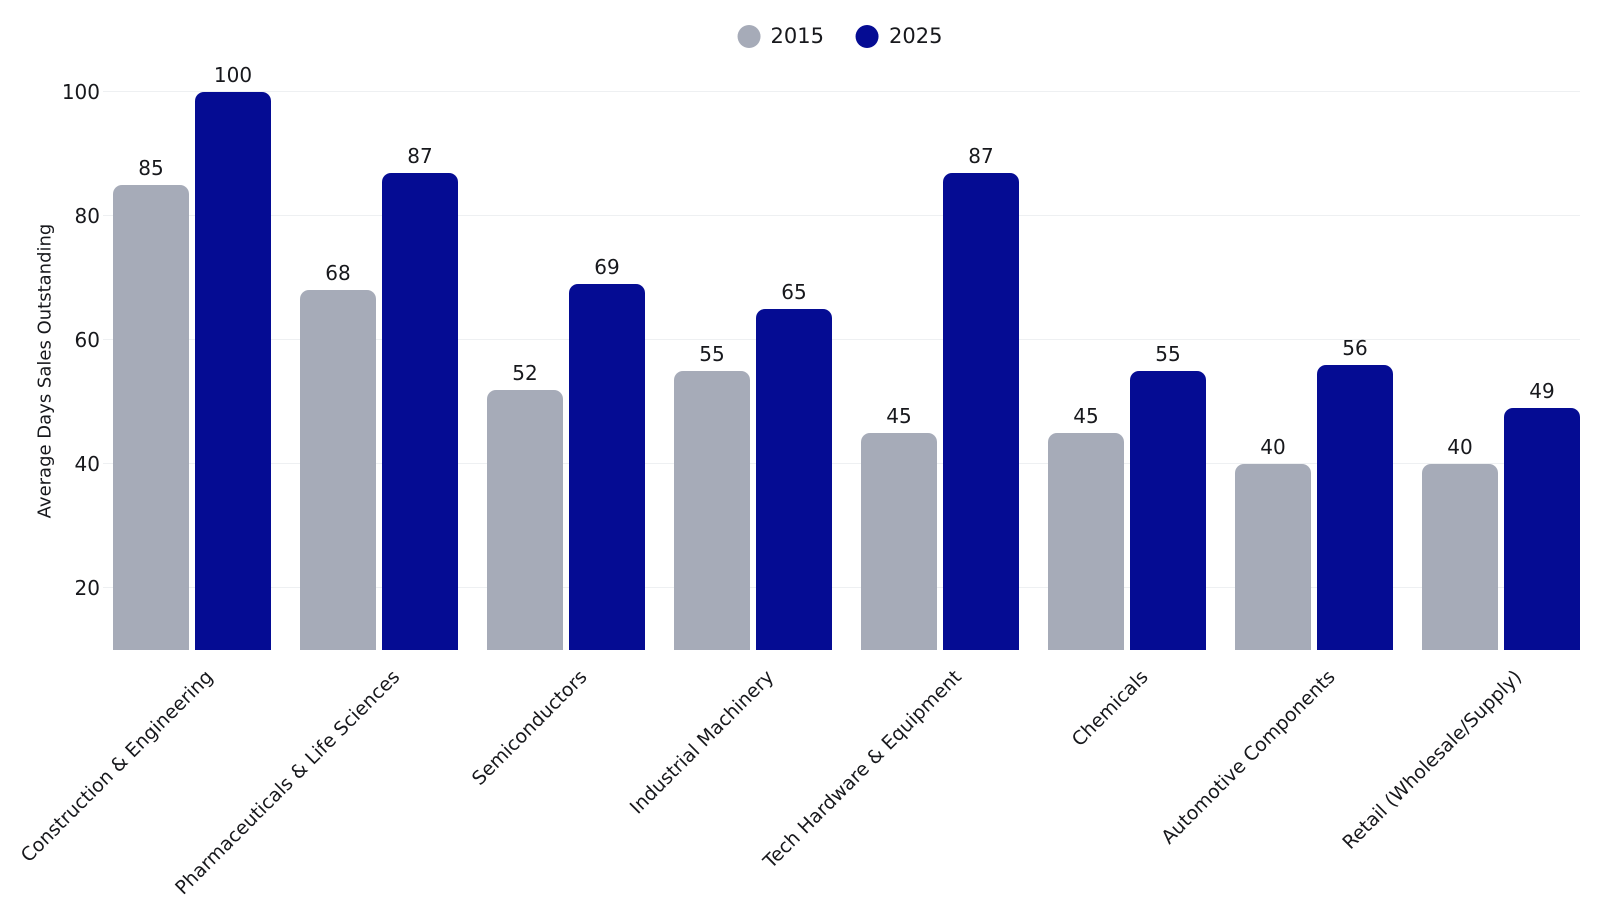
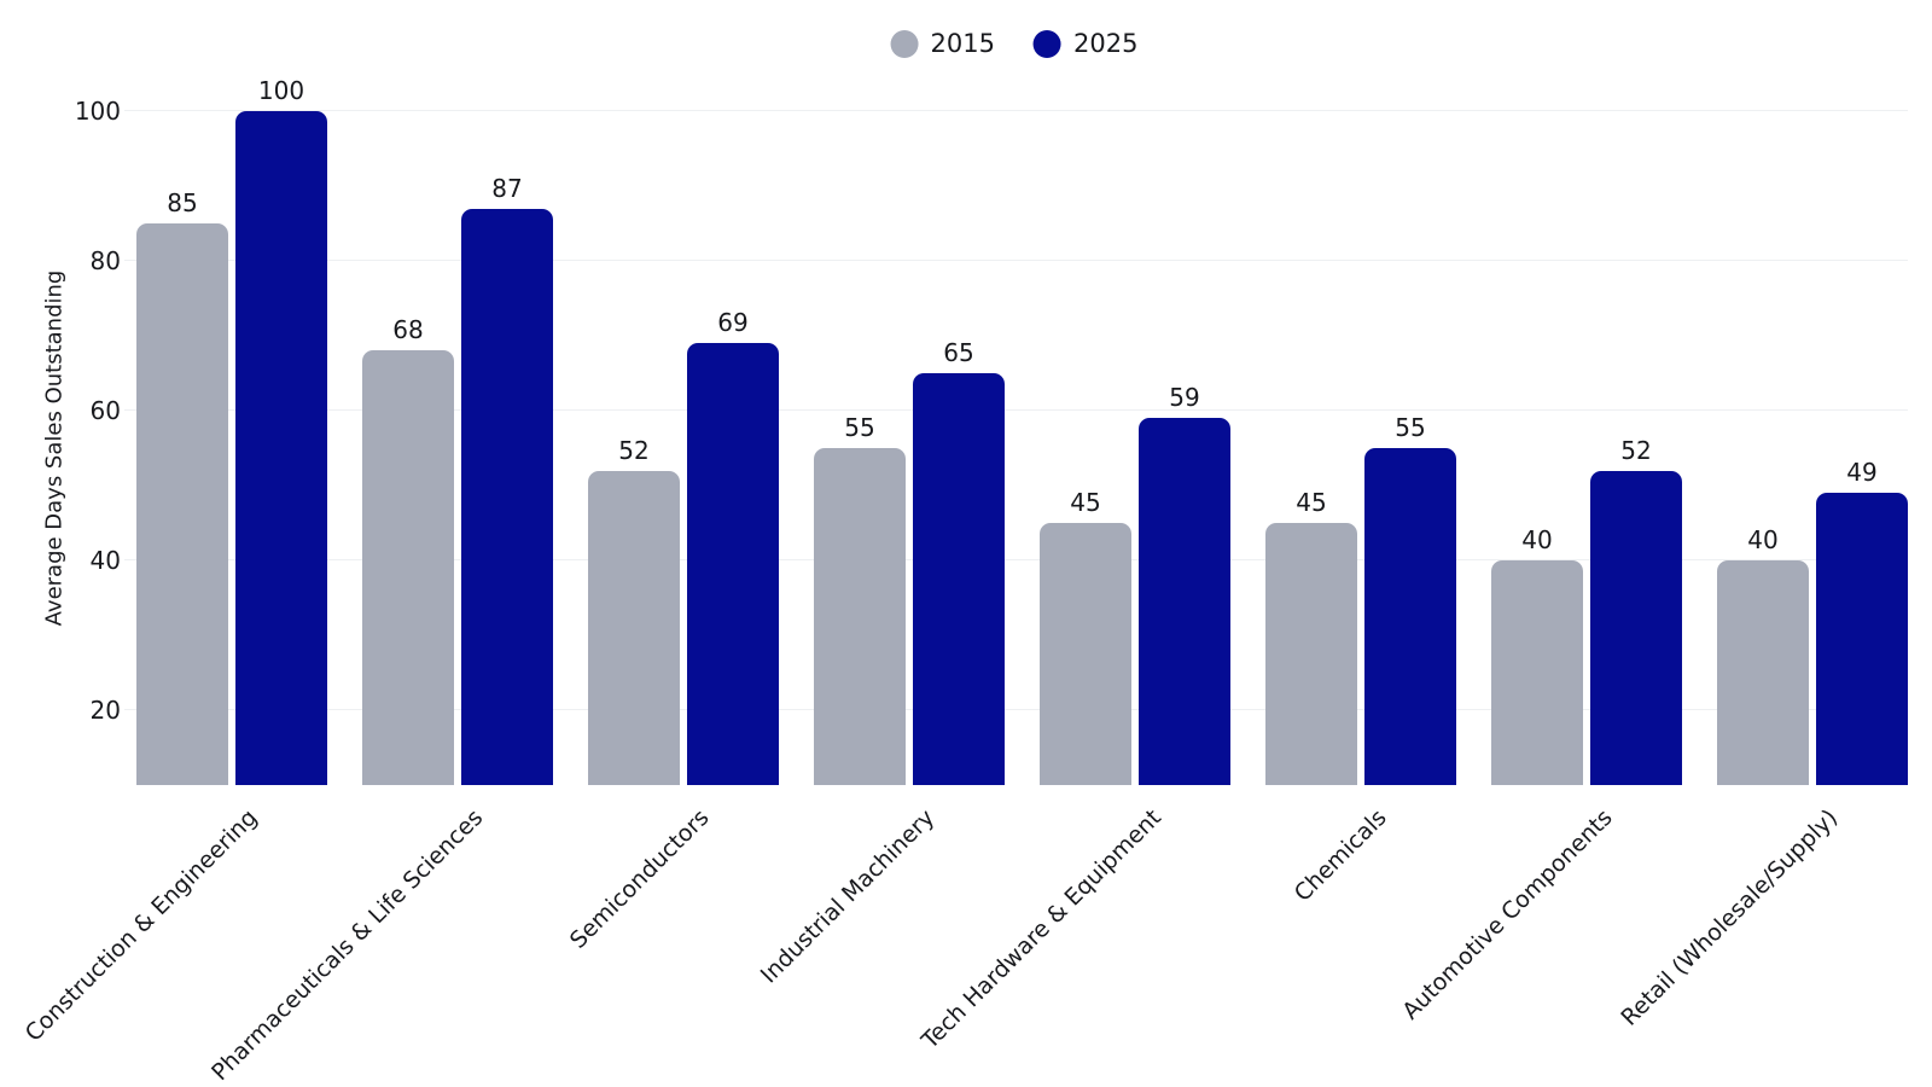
2025/Tech Hardware & Equipment: 87 -> 59
2025/Automotive Components: 56 -> 52
